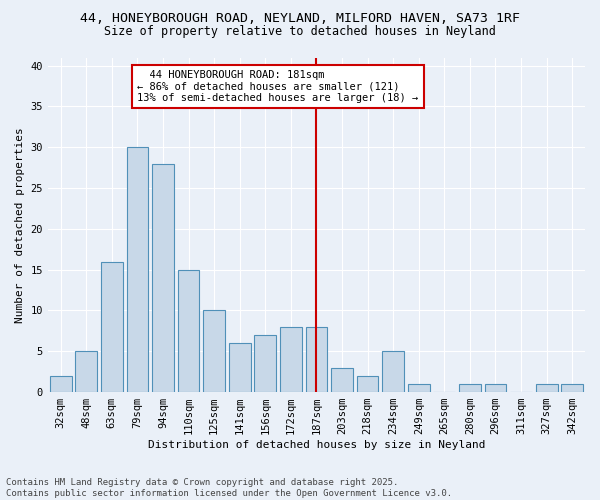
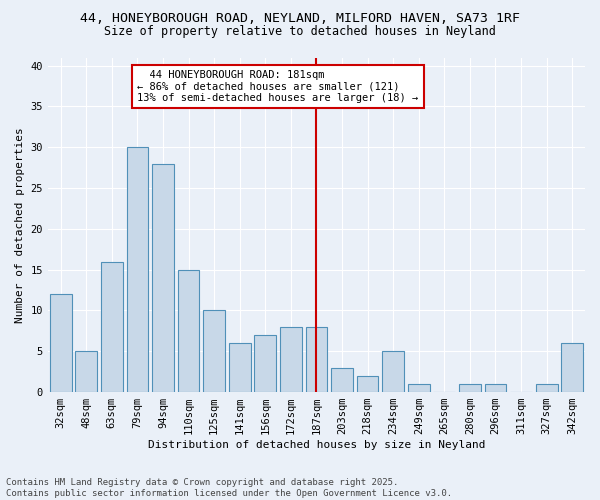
32sqm: 2 -> 12
342sqm: 1 -> 6
